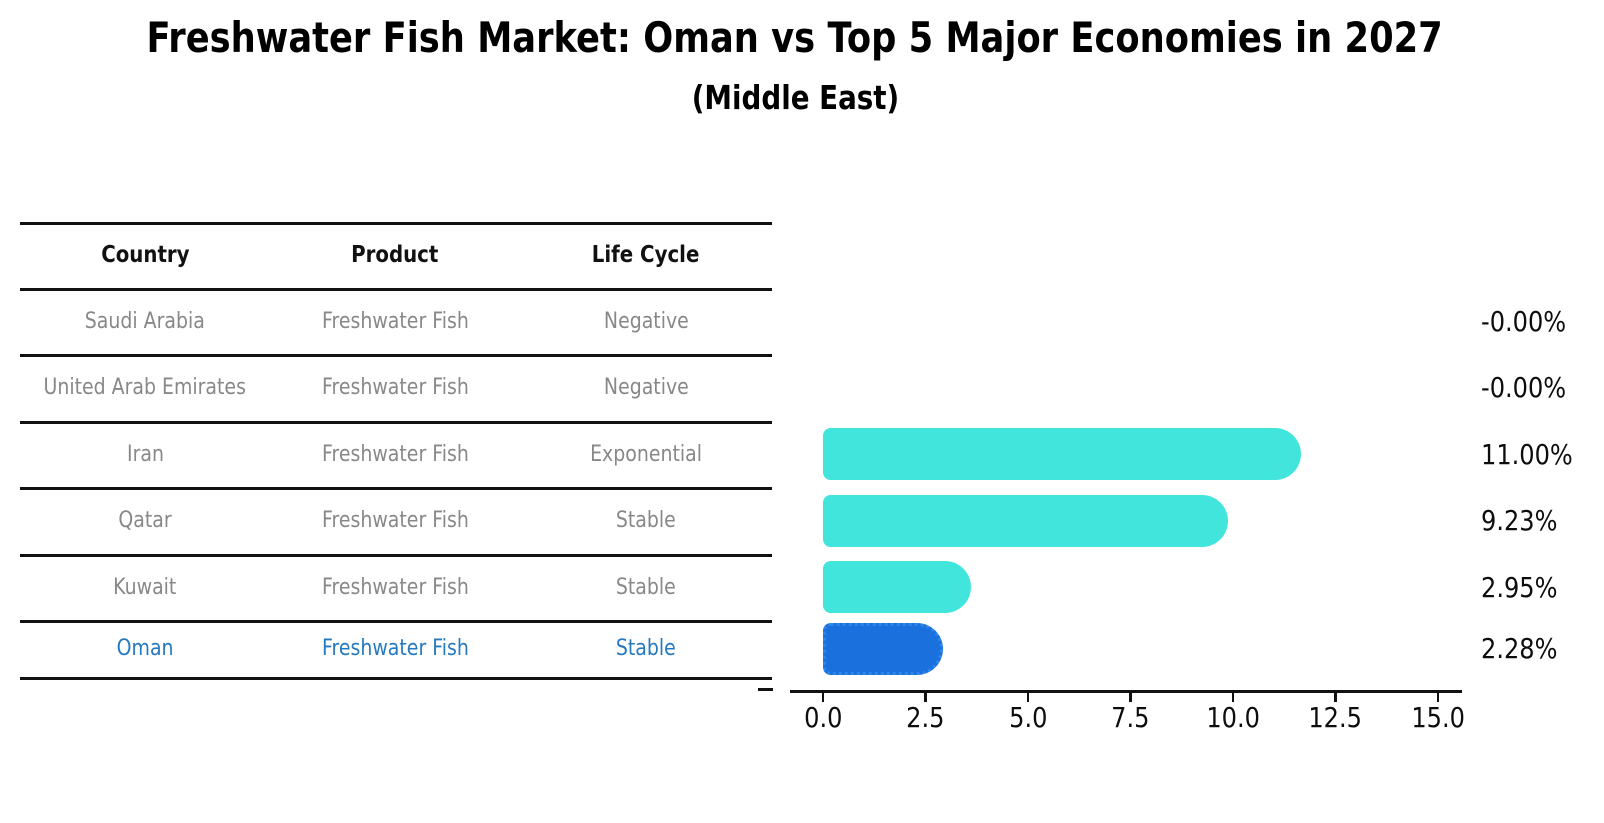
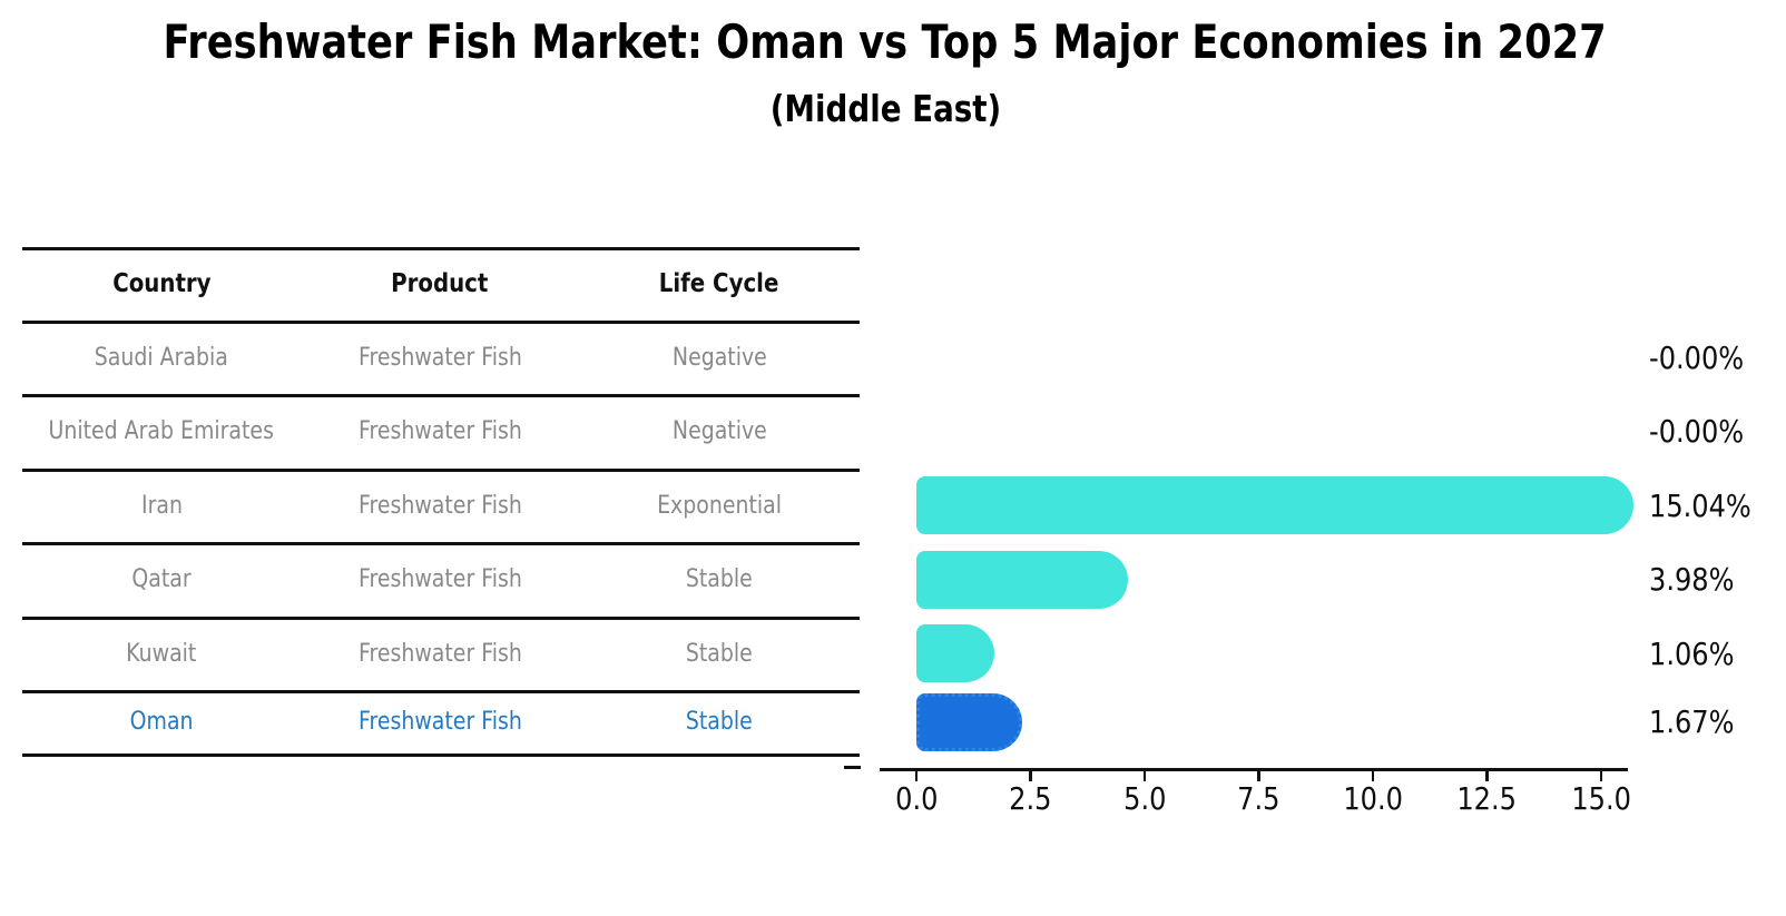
Iran: 11.00% -> 15.04%
Qatar: 9.23% -> 3.98%
Kuwait: 2.95% -> 1.06%
Oman: 2.28% -> 1.67%
